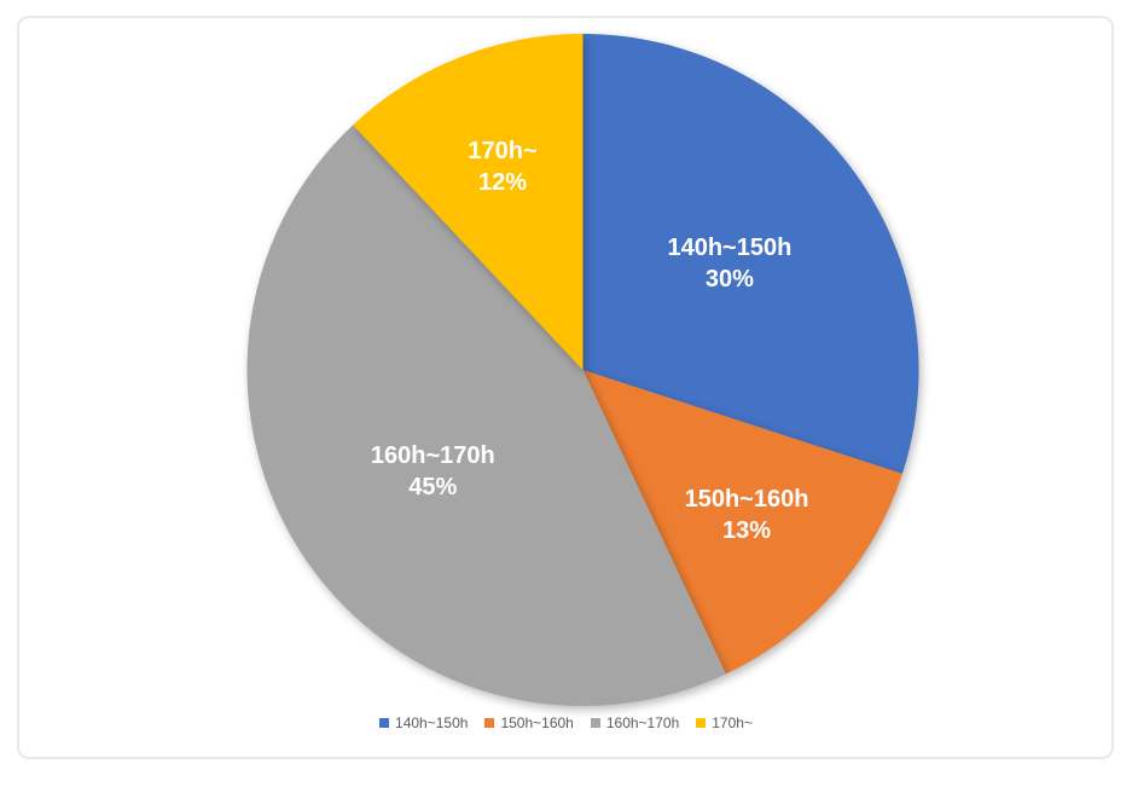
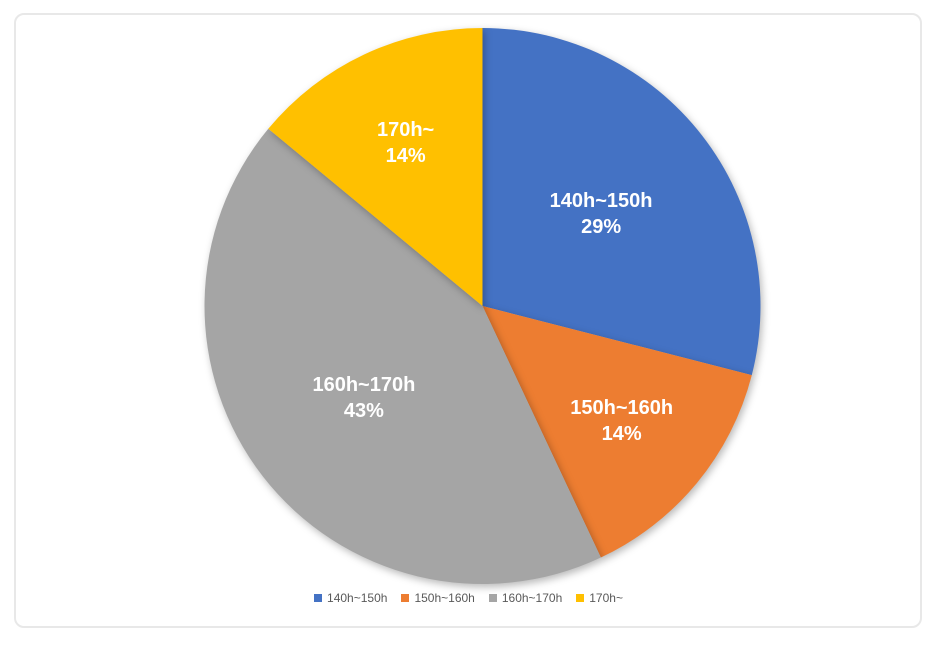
140h~150h: 30% -> 29%
150h~160h: 13% -> 14%
160h~170h: 45% -> 43%
170h~: 12% -> 14%
